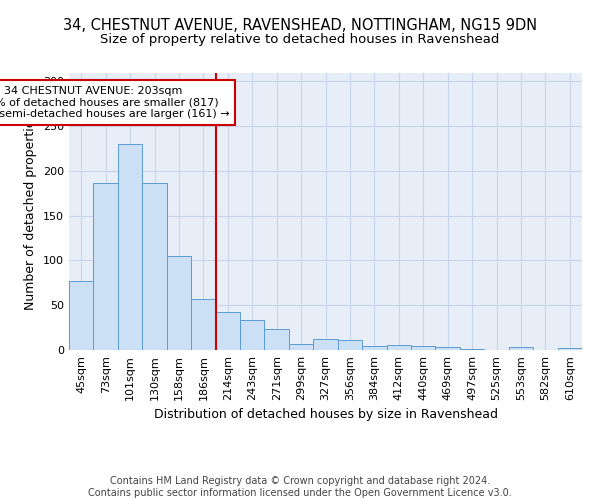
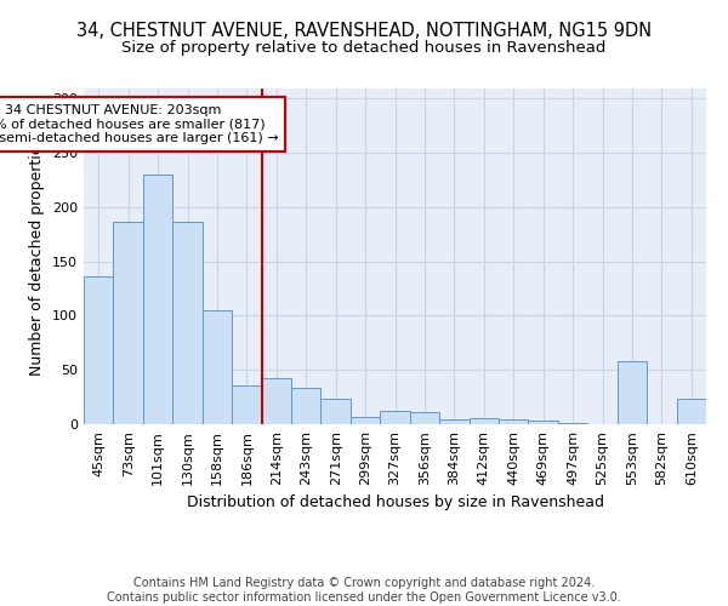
45sqm: 77 -> 136
186sqm: 57 -> 36
553sqm: 3 -> 58
610sqm: 2 -> 24
